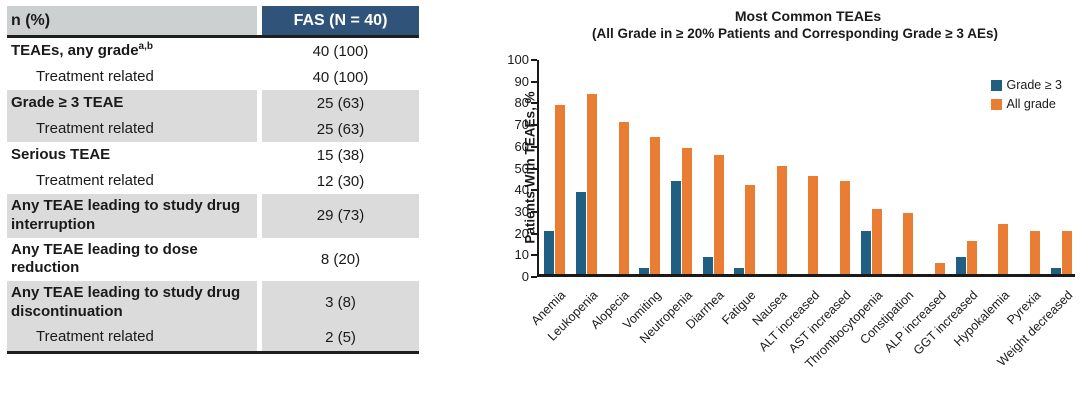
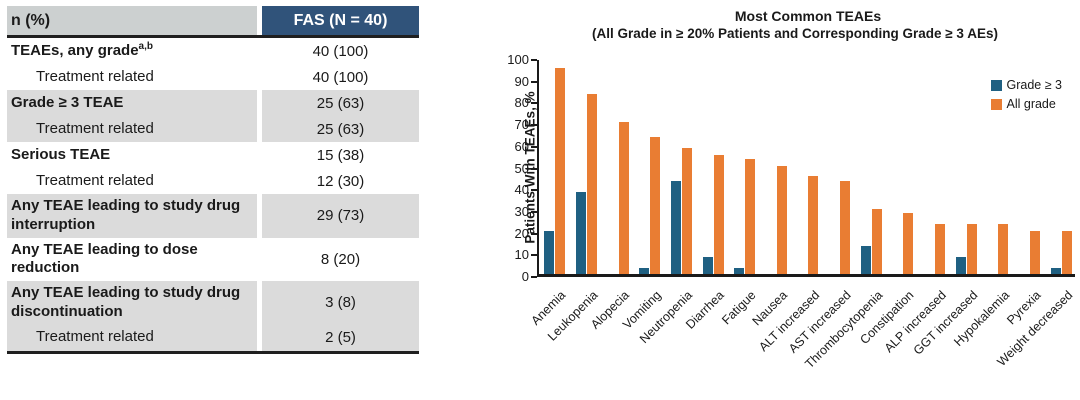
All grade/Anemia: 78 -> 95
All grade/Fatigue: 41 -> 53
Grade ≥ 3/Thrombocytopenia: 20 -> 13
All grade/ALP increased: 5 -> 23
All grade/GGT increased: 15 -> 23
